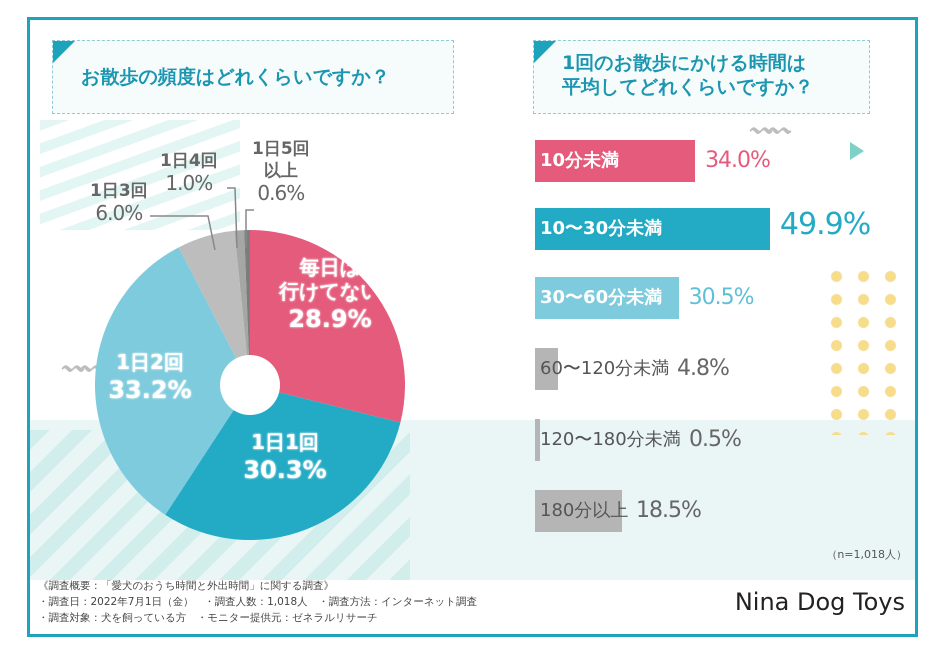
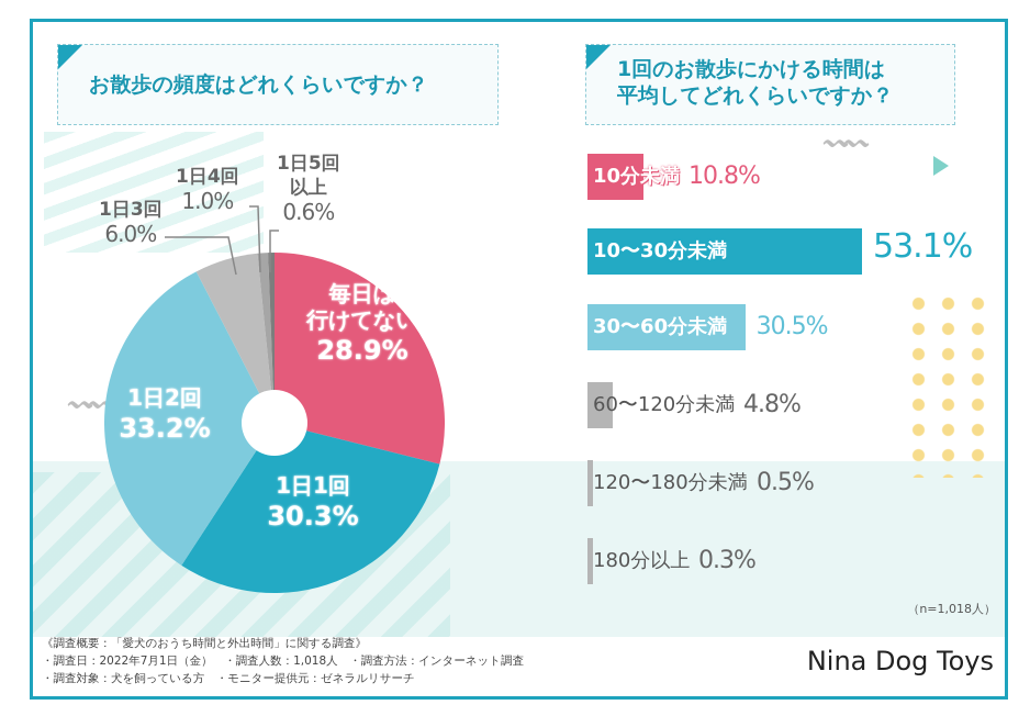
1回のお散歩にかける時間は平均してどれくらいですか？/10分未満: 34.0% -> 10.8%
1回のお散歩にかける時間は平均してどれくらいですか？/10〜30分未満: 49.9% -> 53.1%
1回のお散歩にかける時間は平均してどれくらいですか？/180分以上: 18.5% -> 0.3%
